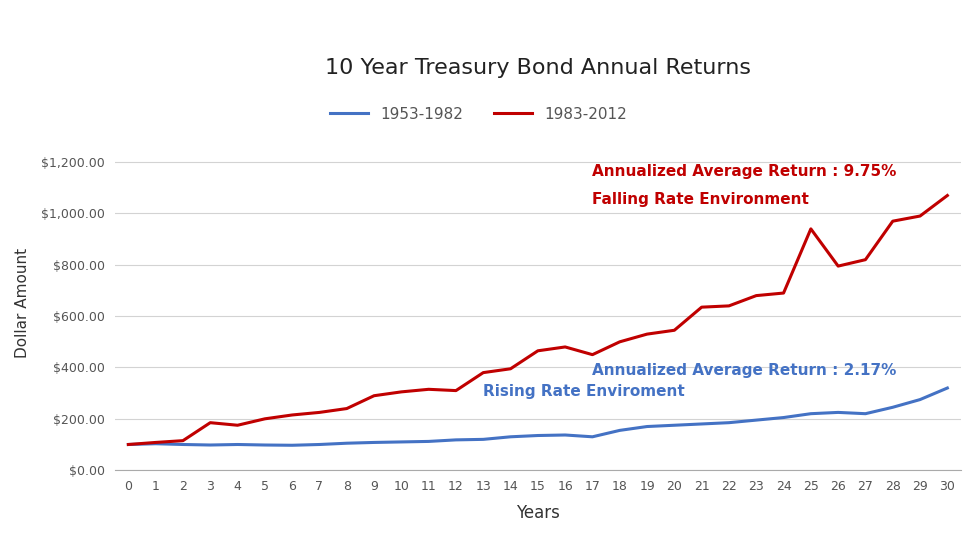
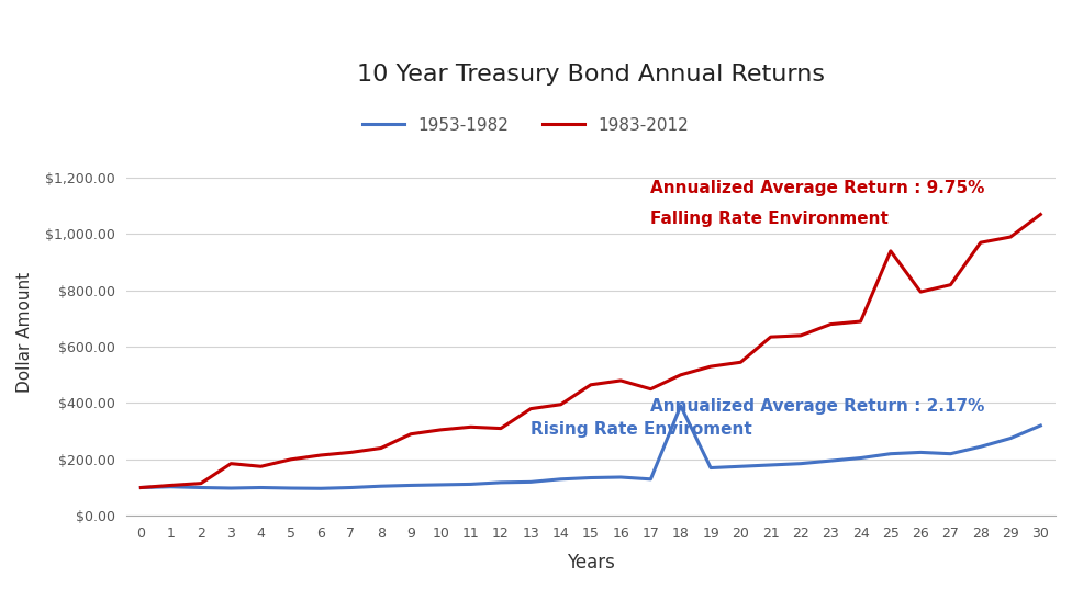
1953-1982/18: $155 -> $390
